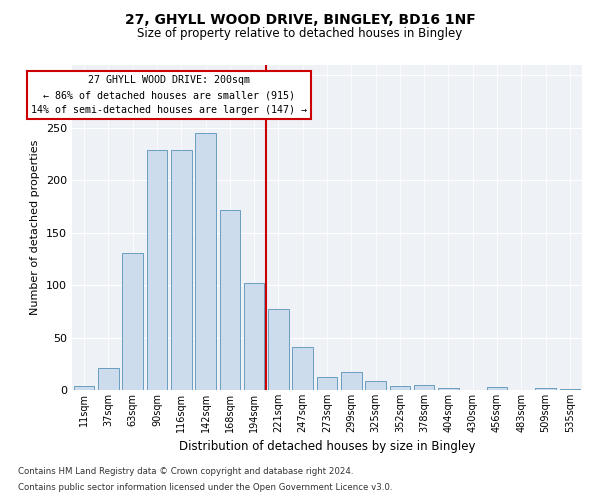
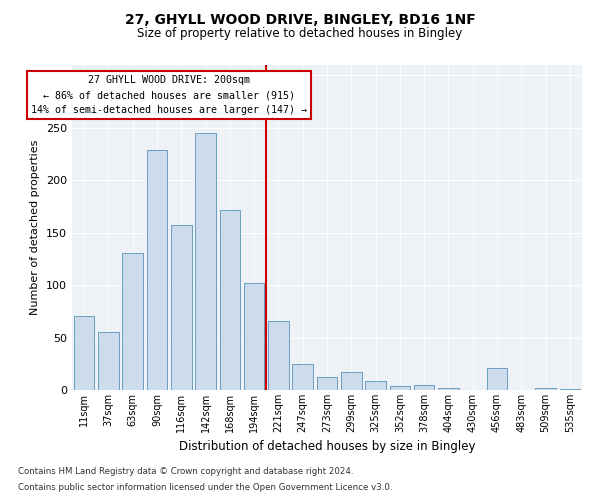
11sqm: 4 -> 71
37sqm: 21 -> 55
116sqm: 229 -> 157
221sqm: 77 -> 66
247sqm: 41 -> 25
456sqm: 3 -> 21
